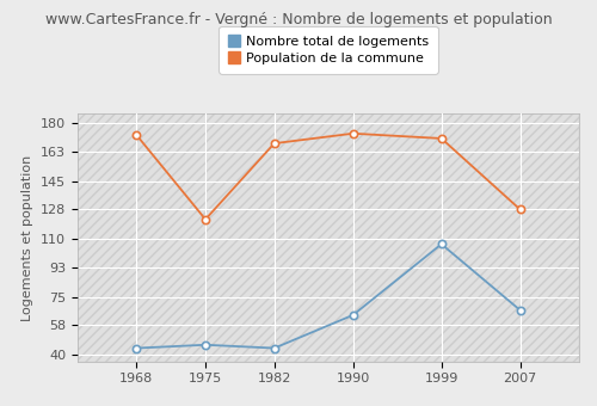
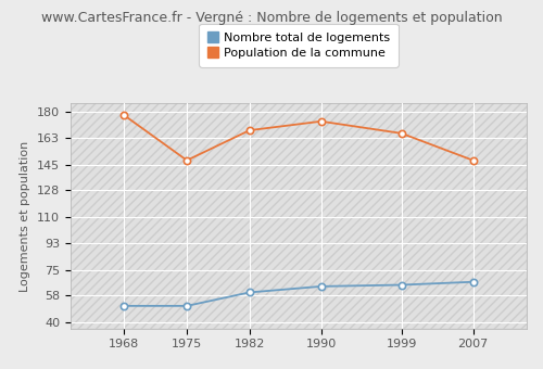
Nombre total de logements/1968: 44 -> 51
Population de la commune/1968: 173 -> 178
Nombre total de logements/1975: 46 -> 51
Population de la commune/1975: 122 -> 148
Nombre total de logements/1982: 44 -> 60
Nombre total de logements/1999: 107 -> 65
Population de la commune/1999: 171 -> 166
Population de la commune/2007: 128 -> 148
